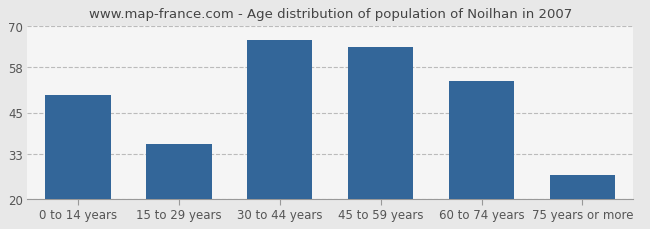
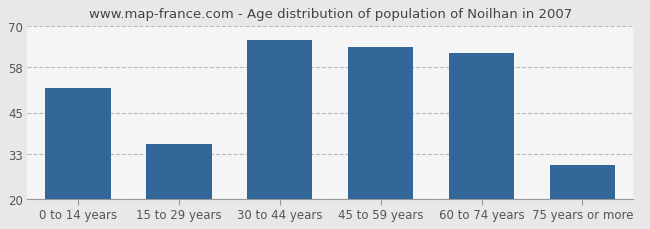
0 to 14 years: 50 -> 52
60 to 74 years: 54 -> 62
75 years or more: 27 -> 30
